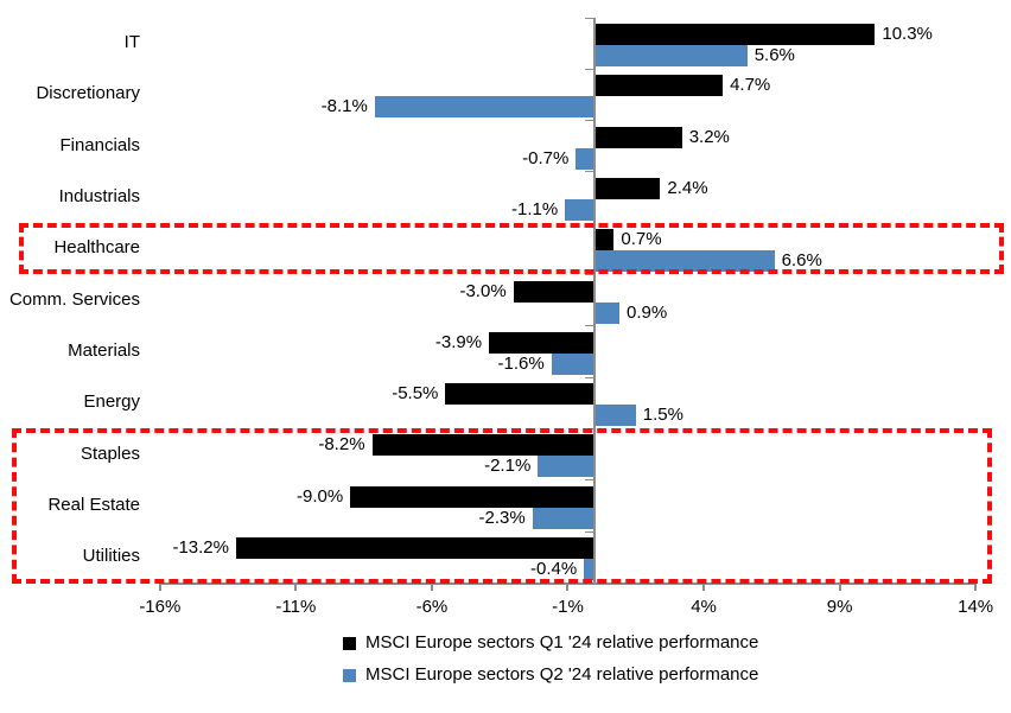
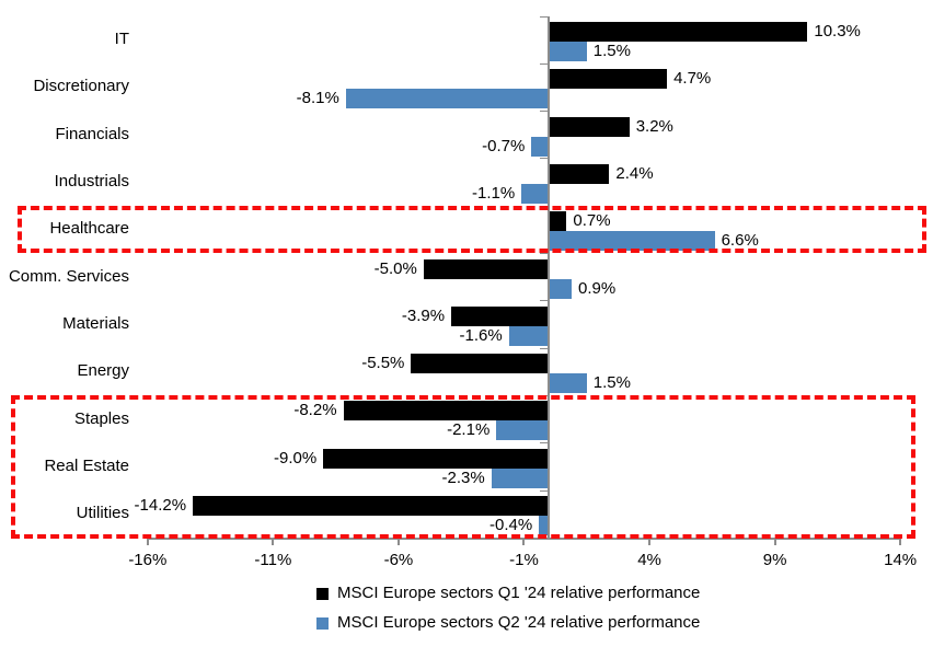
MSCI Europe sectors Q2 '24 relative performance/IT: 5.6% -> 1.5%
MSCI Europe sectors Q1 '24 relative performance/Comm. Services: -3.0% -> -5.0%
MSCI Europe sectors Q1 '24 relative performance/Utilities: -13.2% -> -14.2%
